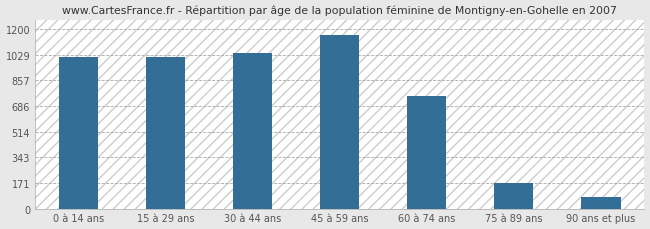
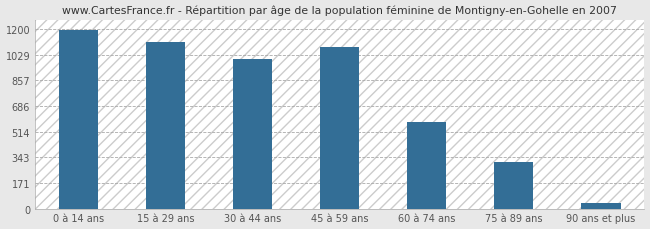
0 à 14 ans: 1010 -> 1190
15 à 29 ans: 1010 -> 1110
30 à 44 ans: 1040 -> 1000
45 à 59 ans: 1160 -> 1080
60 à 74 ans: 750 -> 580
75 à 89 ans: 170 -> 310
90 ans et plus: 80 -> 40
